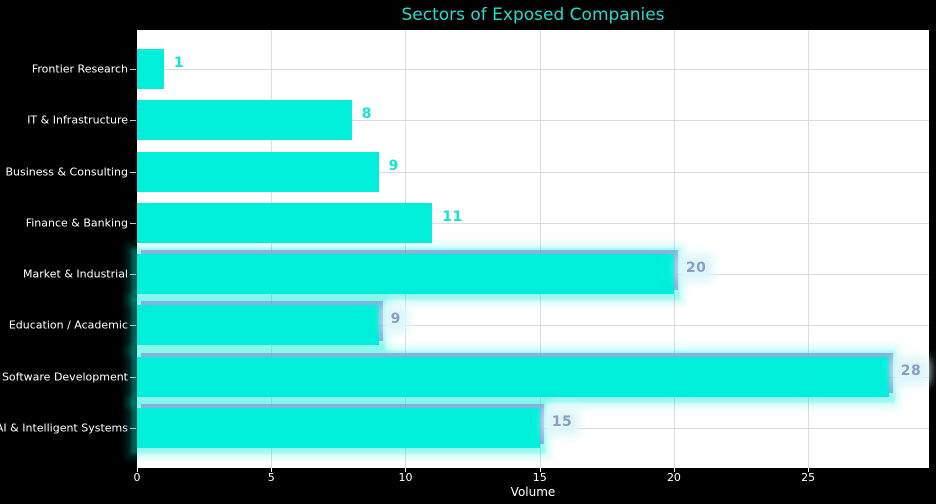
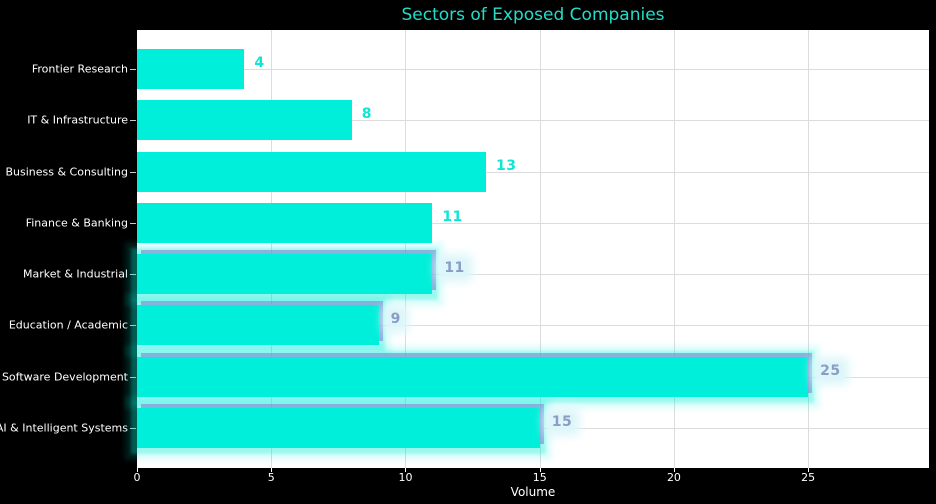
Frontier Research: 1 -> 4
Business & Consulting: 9 -> 13
Market & Industrial: 20 -> 11
Software Development: 28 -> 25
